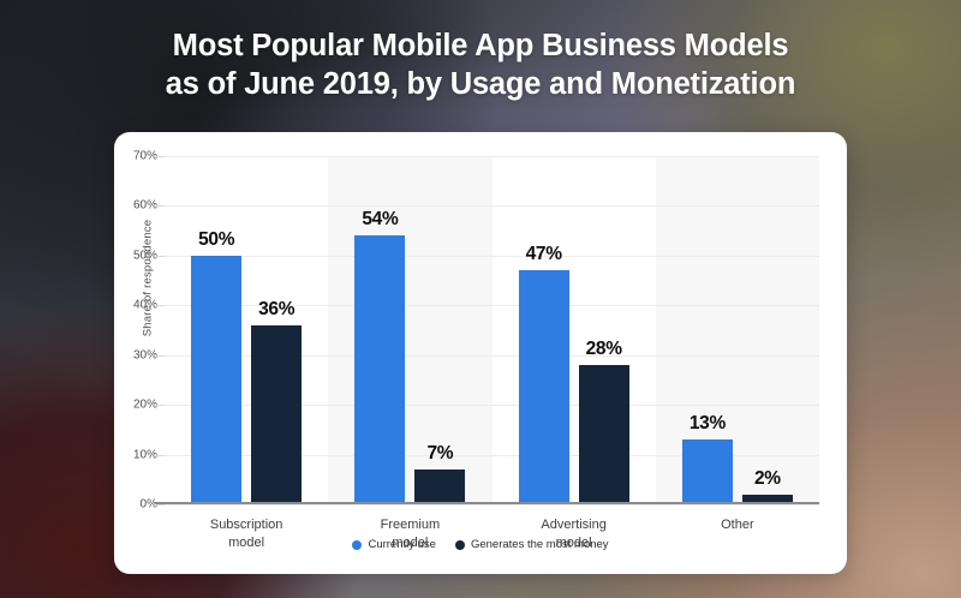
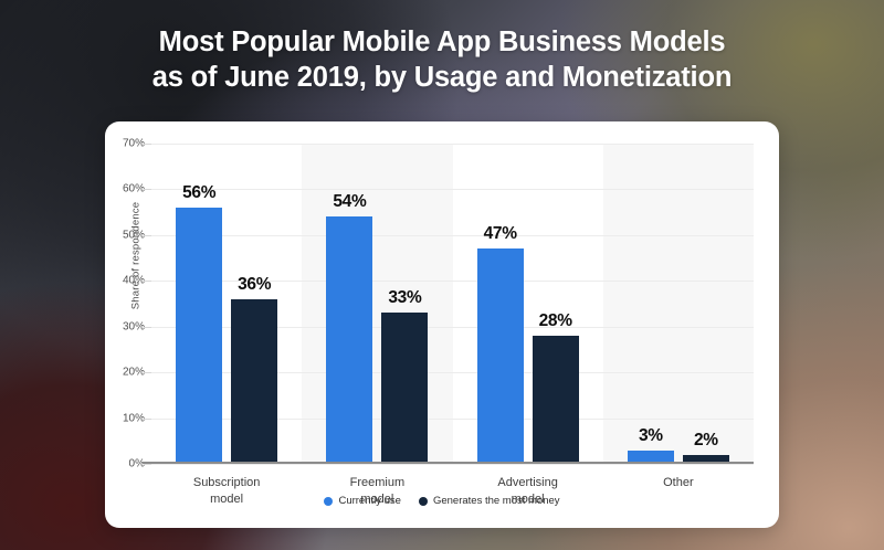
Currently use/Subscription model: 50% -> 56%
Generates the most money/Freemium model: 7% -> 33%
Currently use/Other: 13% -> 3%
